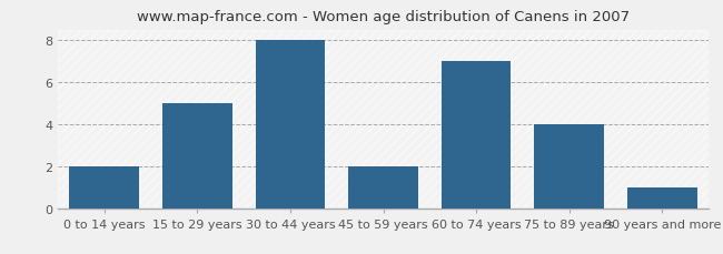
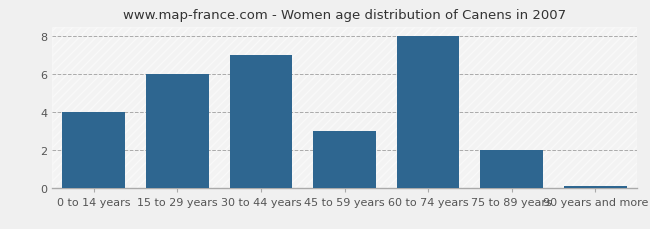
0 to 14 years: 2.0 -> 4.0
15 to 29 years: 5.0 -> 6.0
30 to 44 years: 8.0 -> 7.0
45 to 59 years: 2.0 -> 3.0
60 to 74 years: 7.0 -> 8.0
75 to 89 years: 4.0 -> 2.0
90 years and more: 1.0 -> 0.1
